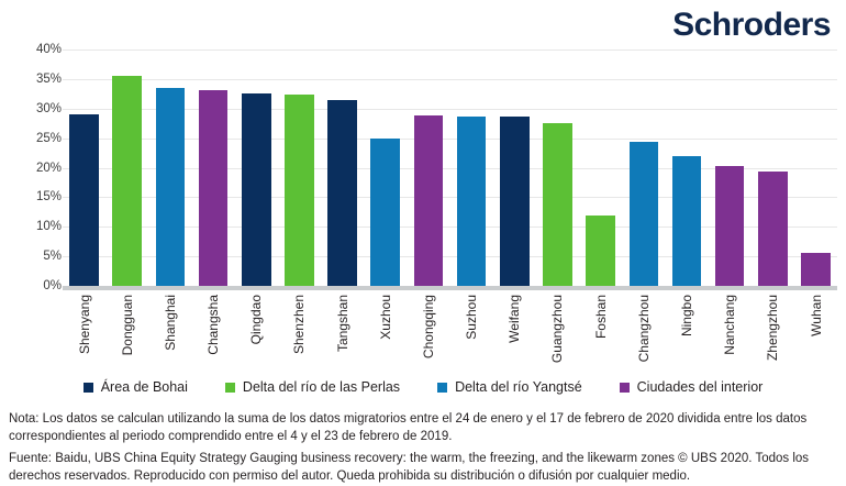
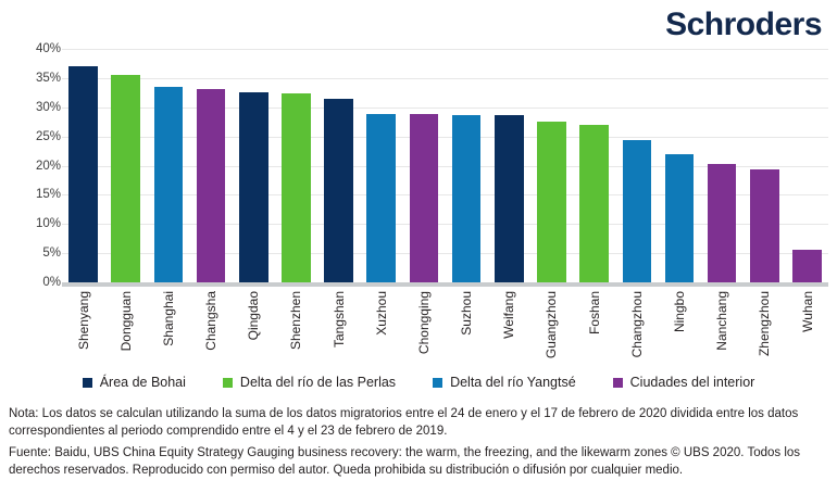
Shenyang: 29% -> 37%
Xuzhou: 25% -> 29%
Foshan: 12% -> 27%
